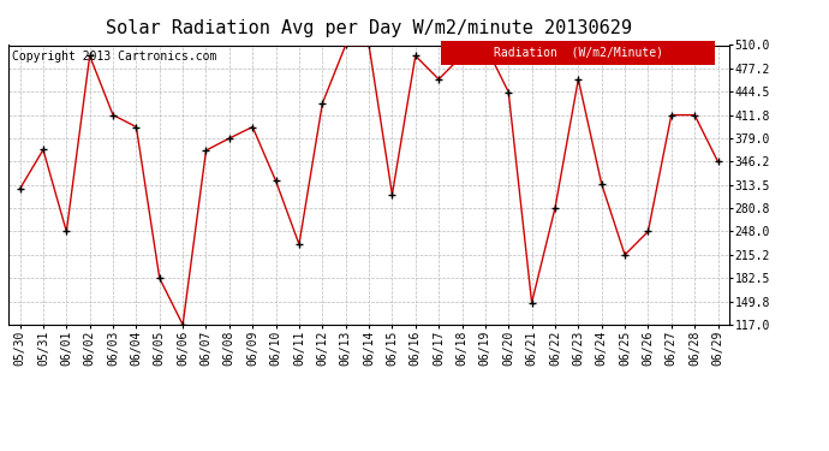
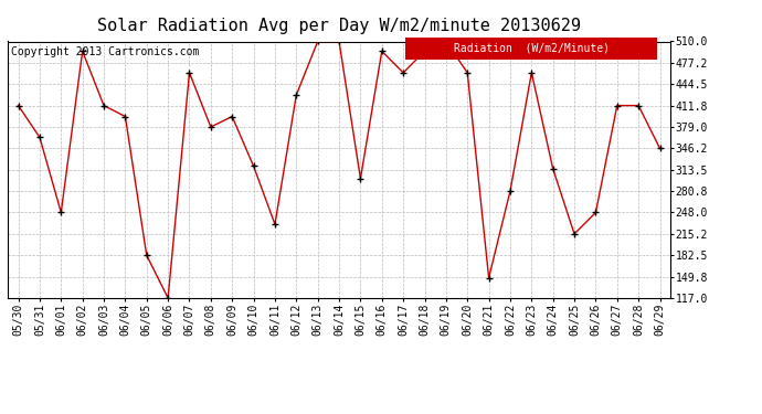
05/30: 308 -> 412
06/07: 362 -> 462
06/20: 444 -> 462
